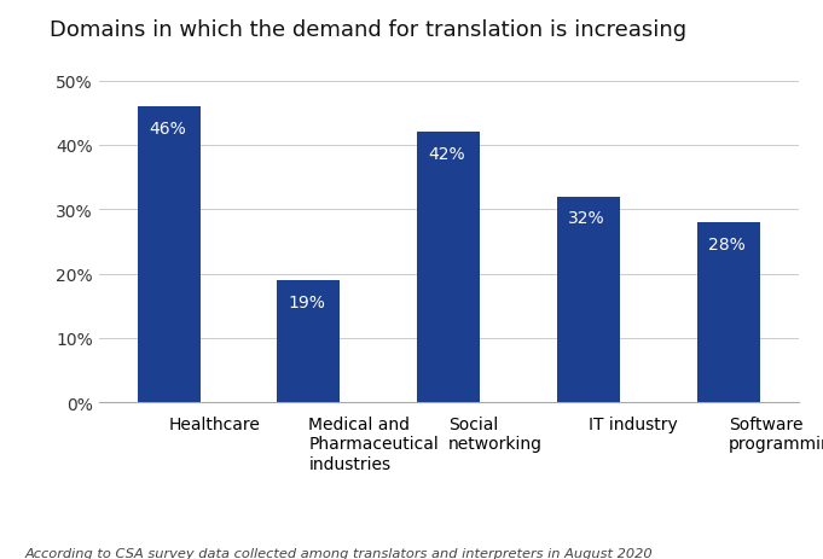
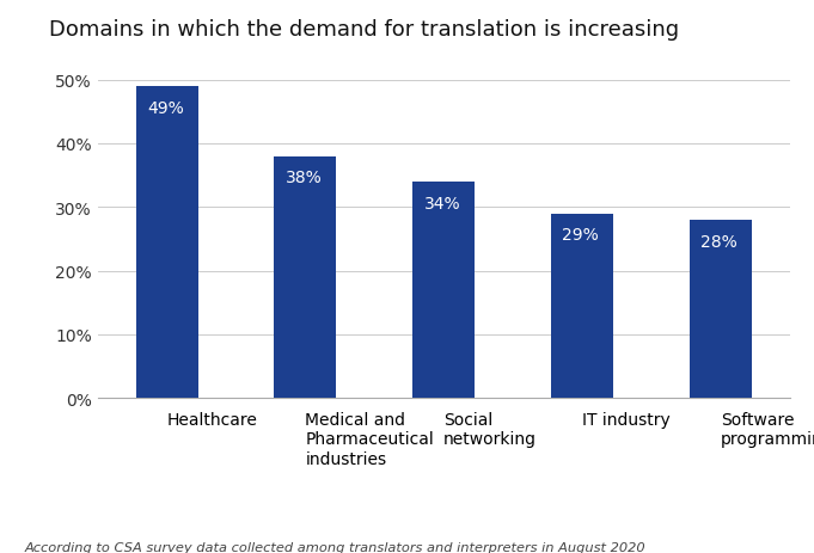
Healthcare: 46% -> 49%
Medical and Pharmaceutical industries: 19% -> 38%
Social networking: 42% -> 34%
IT industry: 32% -> 29%
